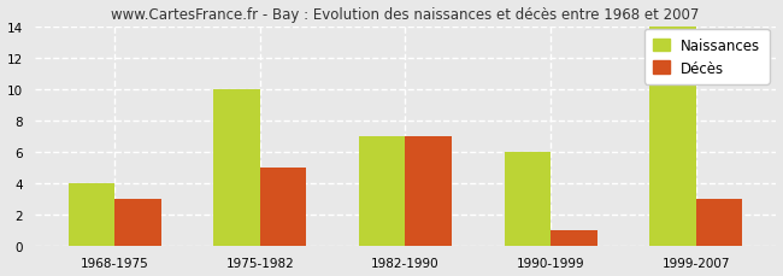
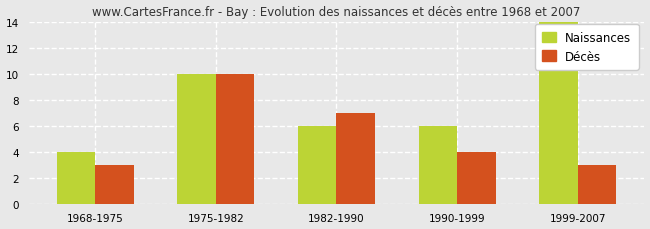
Décès/1975-1982: 5 -> 10
Naissances/1982-1990: 7 -> 6
Décès/1990-1999: 1 -> 4
